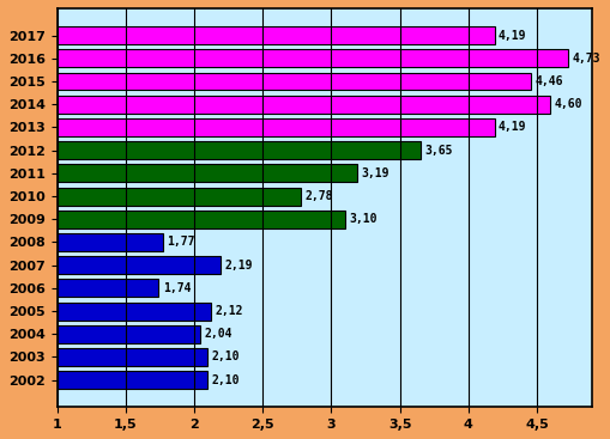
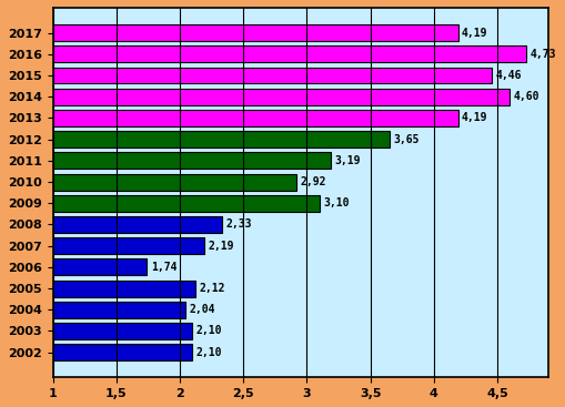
2010: 2,78 -> 2,92
2008: 1,77 -> 2,33
